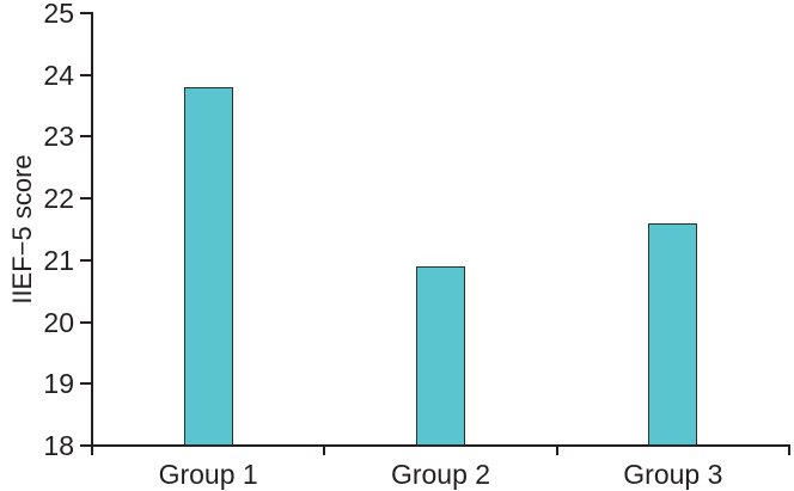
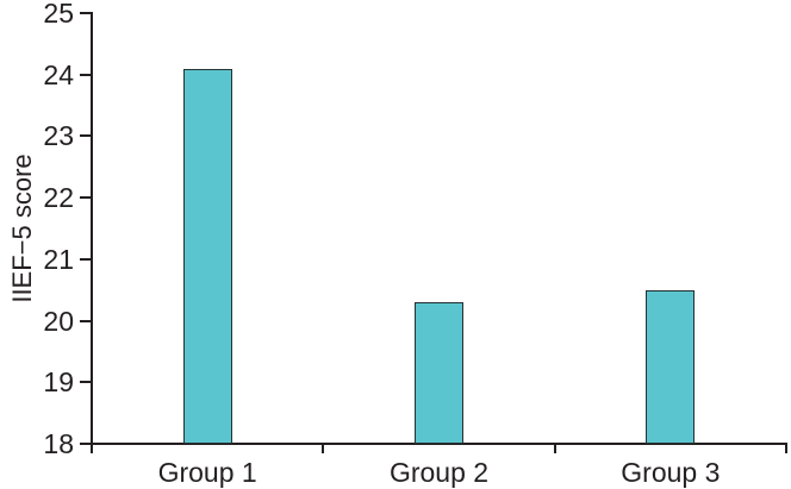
Group 1: 23.8 -> 24.1
Group 2: 20.9 -> 20.3
Group 3: 21.6 -> 20.5
